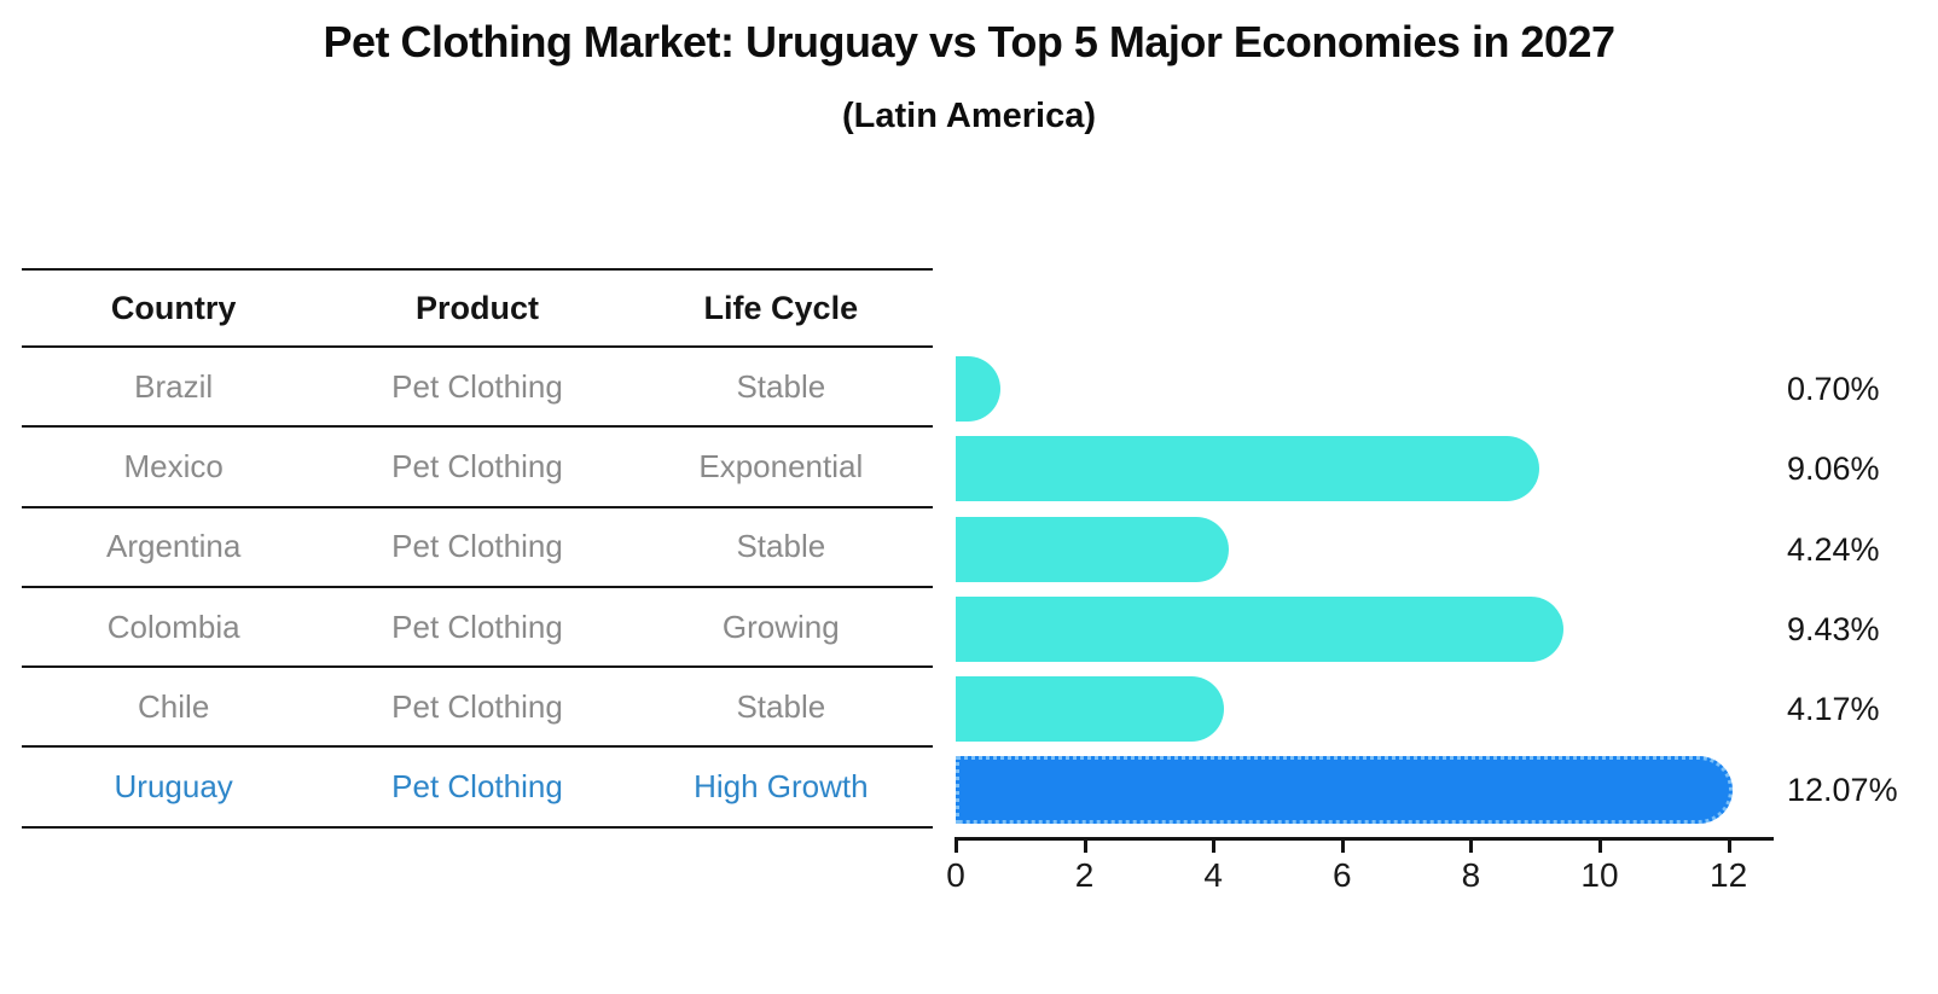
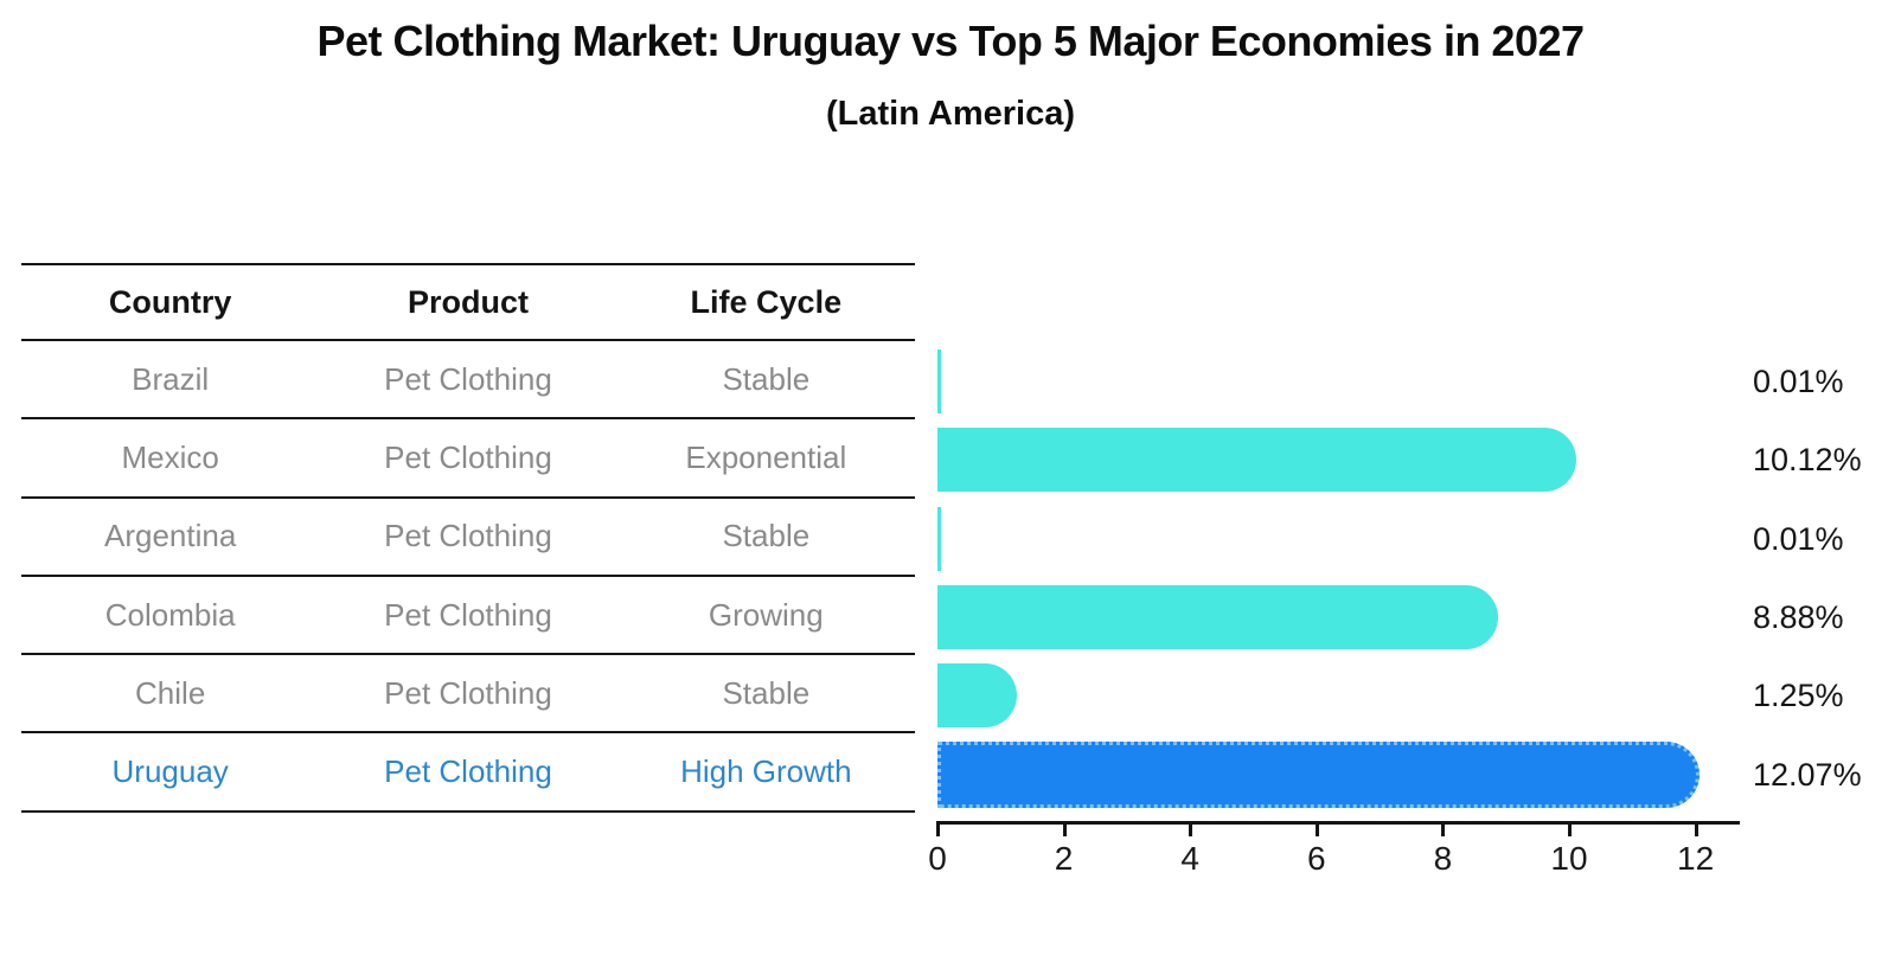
Brazil: 0.70% -> 0.01%
Mexico: 9.06% -> 10.12%
Argentina: 4.24% -> 0.01%
Colombia: 9.43% -> 8.88%
Chile: 4.17% -> 1.25%
